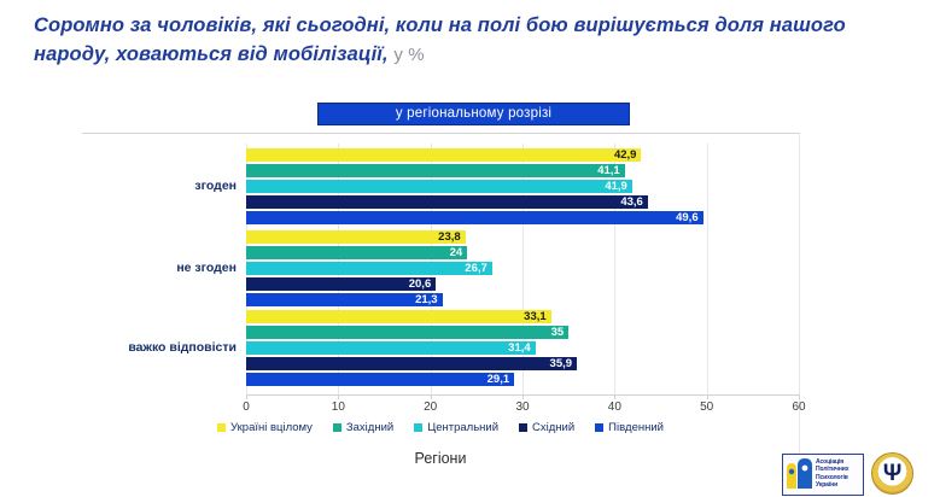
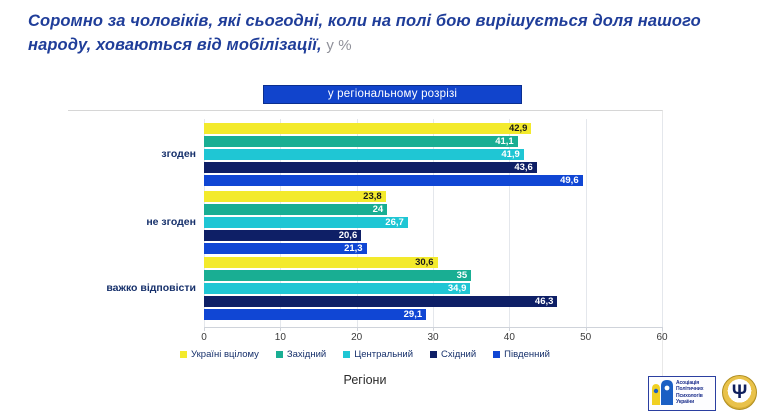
Україні вцілому/важко відповісти: 33,1 -> 30,6
Центральний/важко відповісти: 31,4 -> 34,9
Східний/важко відповісти: 35,9 -> 46,3
